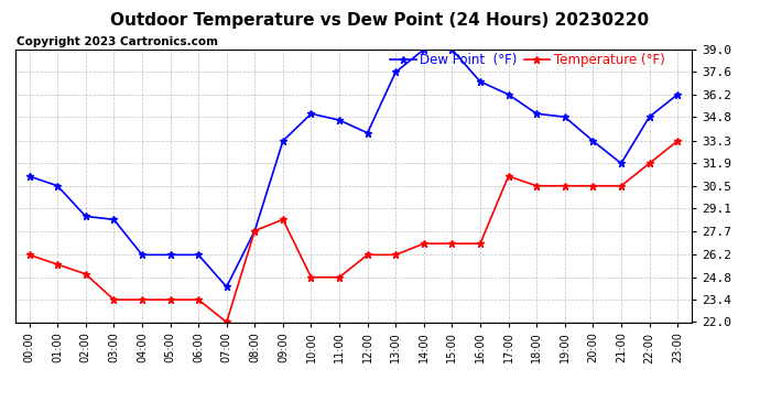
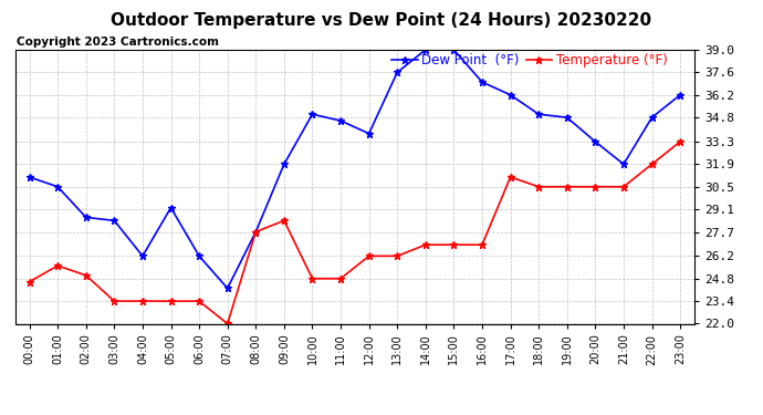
Temperature (°F)/00:00: 26.2 -> 24.6
Dew Point (°F)/05:00: 26.2 -> 29.2
Dew Point (°F)/09:00: 33.3 -> 31.9
